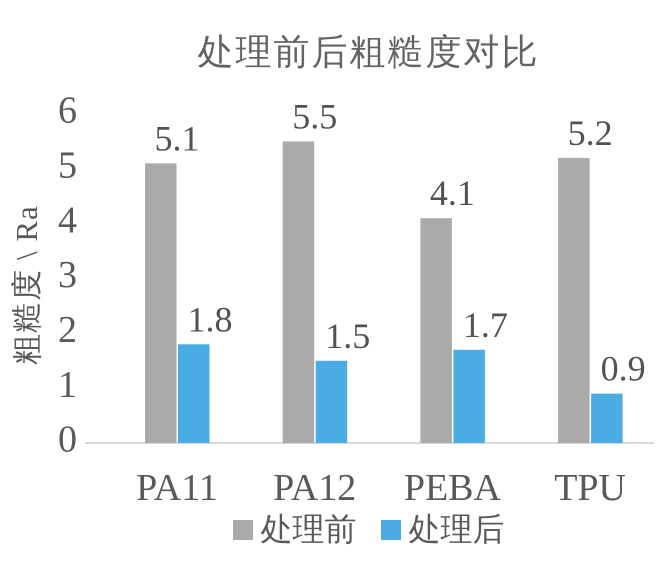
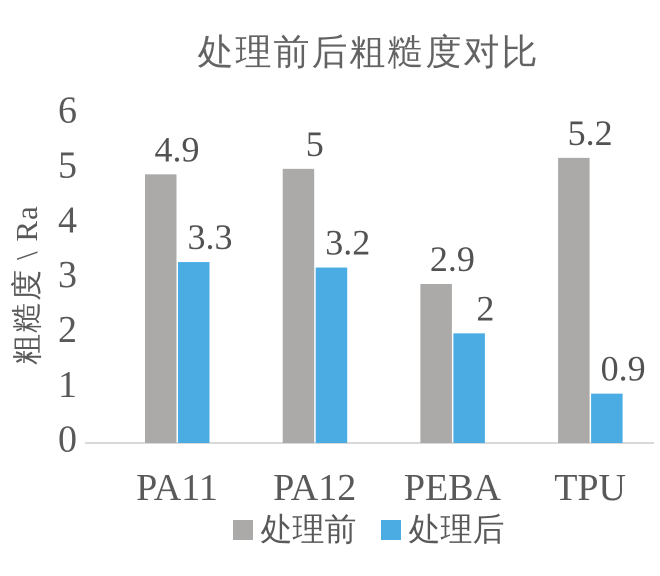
处理前/PA11: 5.1 -> 4.9
处理后/PA11: 1.8 -> 3.3
处理前/PA12: 5.5 -> 5
处理后/PA12: 1.5 -> 3.2
处理前/PEBA: 4.1 -> 2.9
处理后/PEBA: 1.7 -> 2
